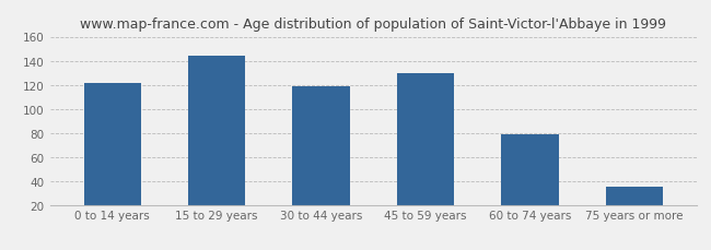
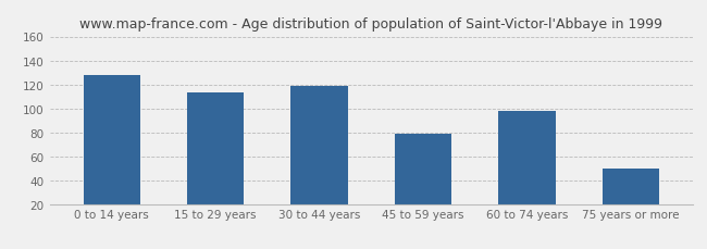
0 to 14 years: 121 -> 128
15 to 29 years: 144 -> 113
45 to 59 years: 130 -> 79
60 to 74 years: 79 -> 98
75 years or more: 35 -> 50
